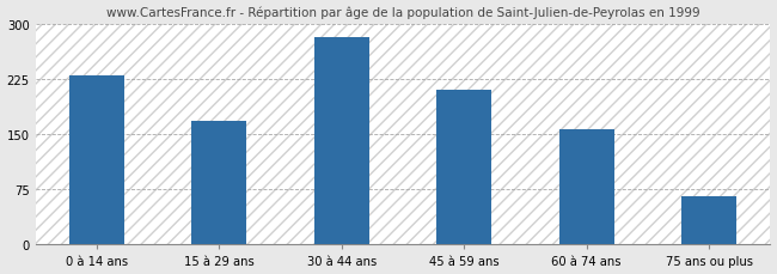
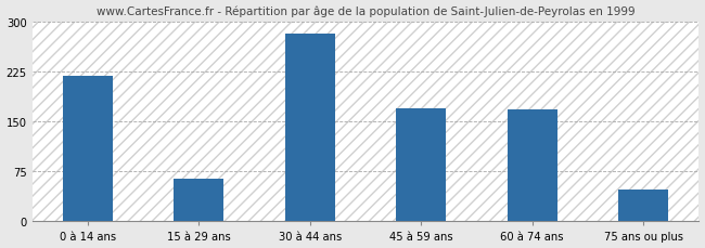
0 à 14 ans: 230 -> 218
15 à 29 ans: 168 -> 64
45 à 59 ans: 210 -> 170
60 à 74 ans: 157 -> 168
75 ans ou plus: 65 -> 48
